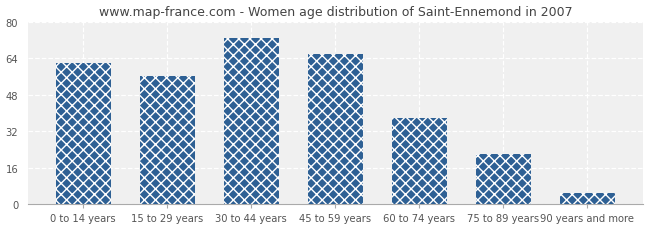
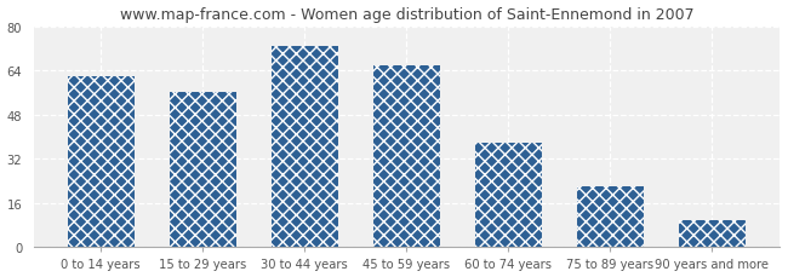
90 years and more: 5 -> 10
